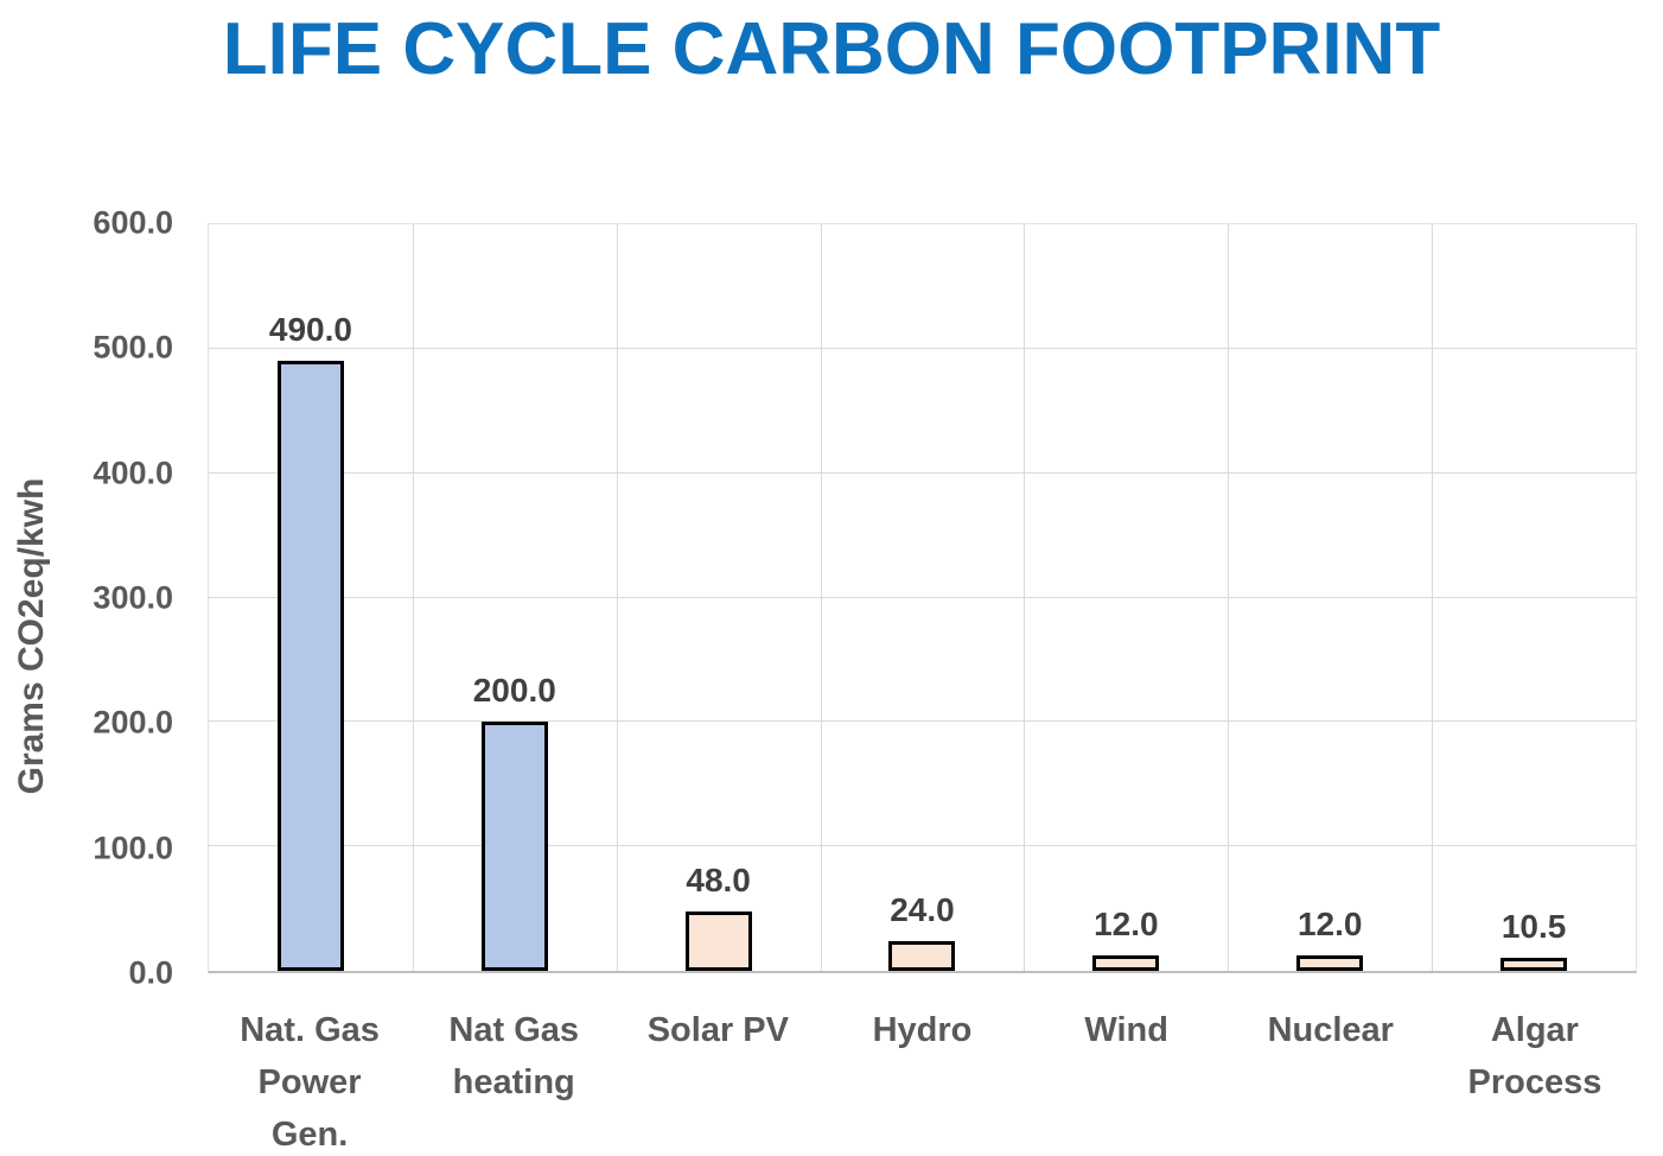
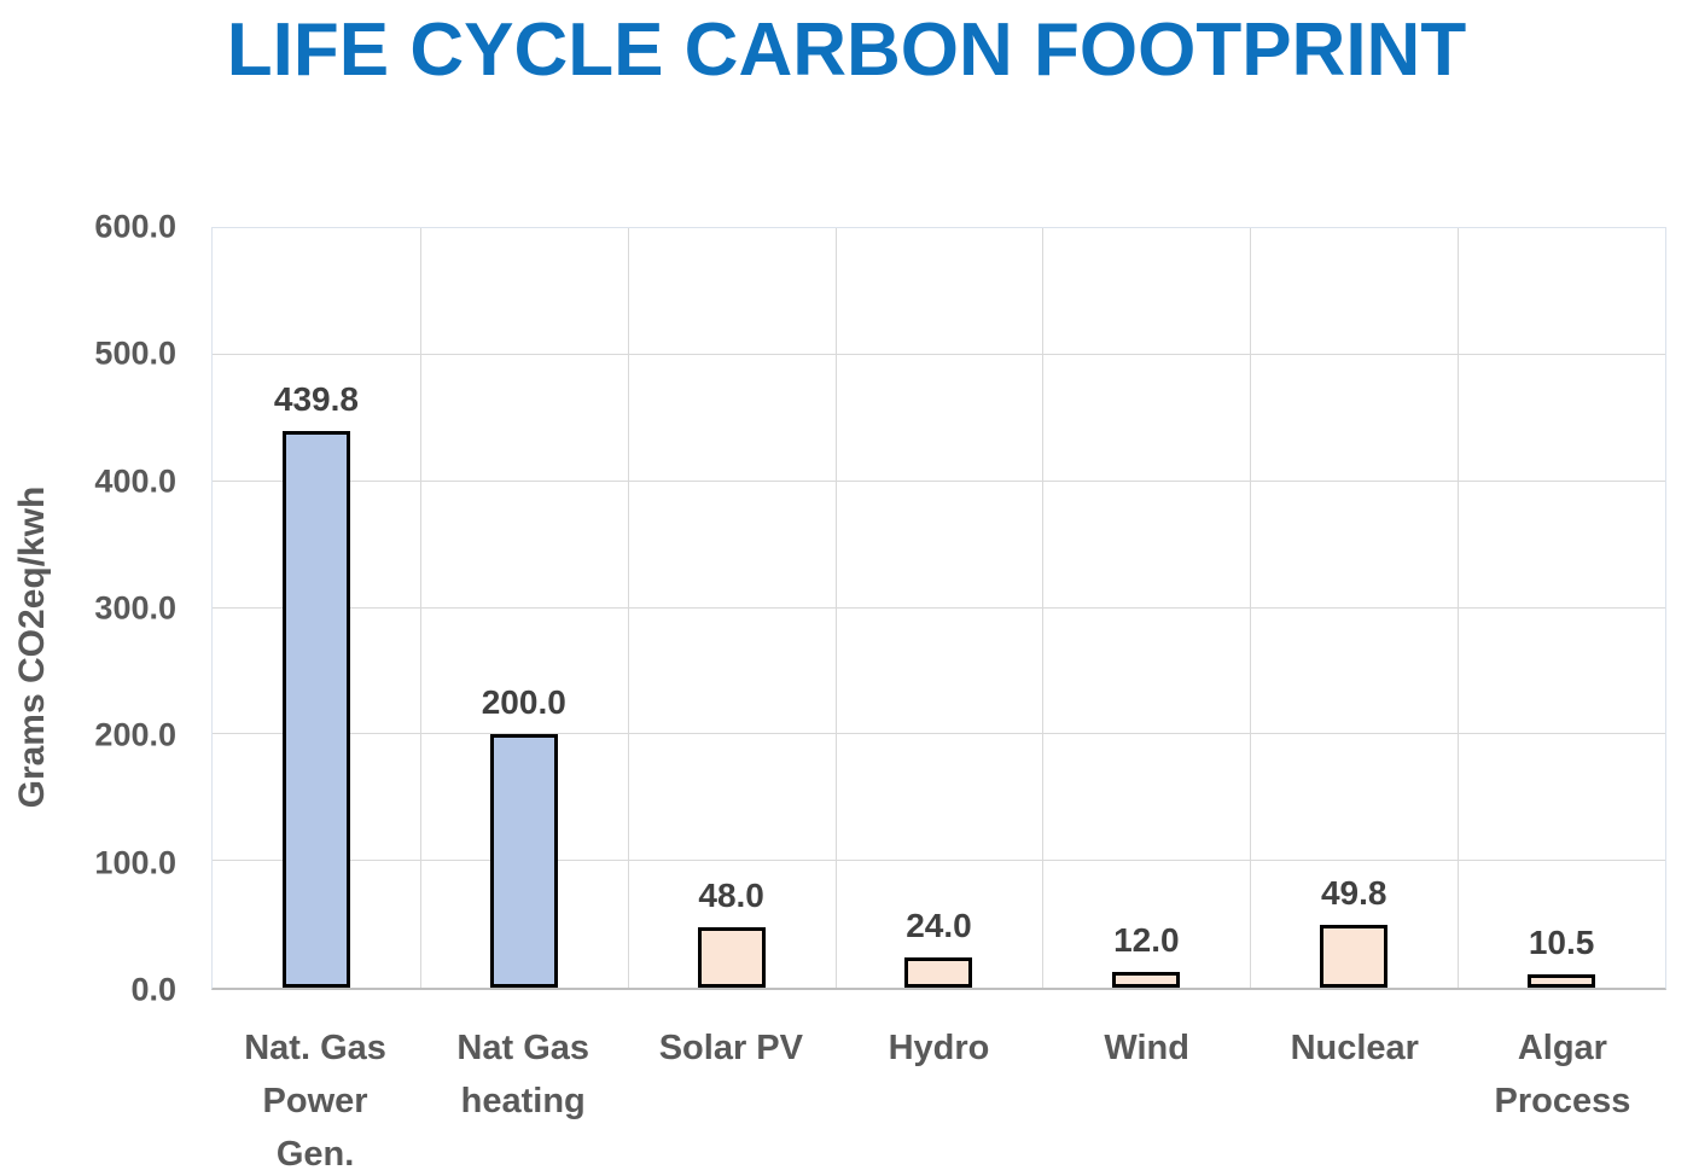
Nat. Gas Power Gen.: 490.0 -> 439.8
Nuclear: 12.0 -> 49.8
